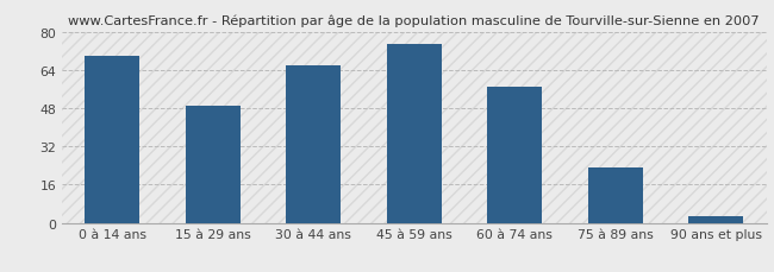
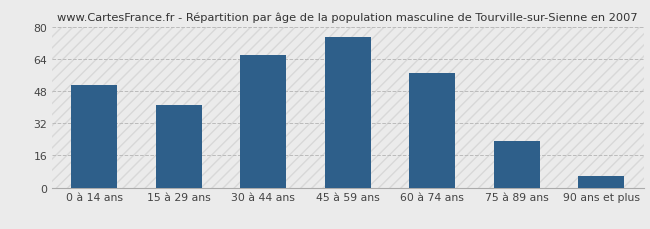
0 à 14 ans: 70 -> 51
15 à 29 ans: 49 -> 41
90 ans et plus: 3 -> 6
